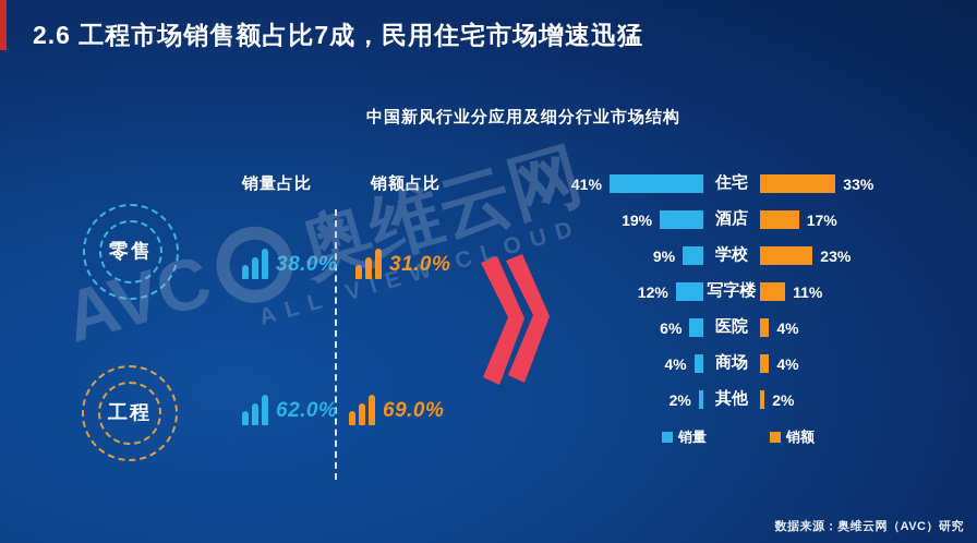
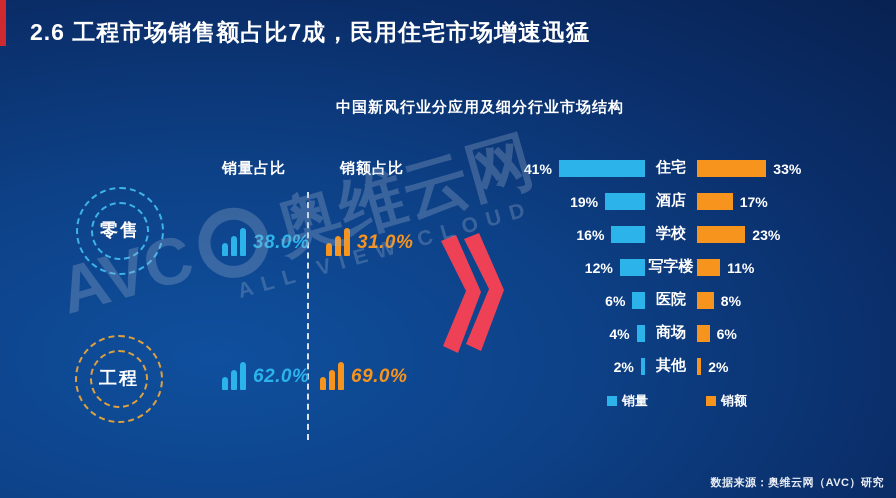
销量/学校: 9% -> 16%
销额/医院: 4% -> 8%
销额/商场: 4% -> 6%
